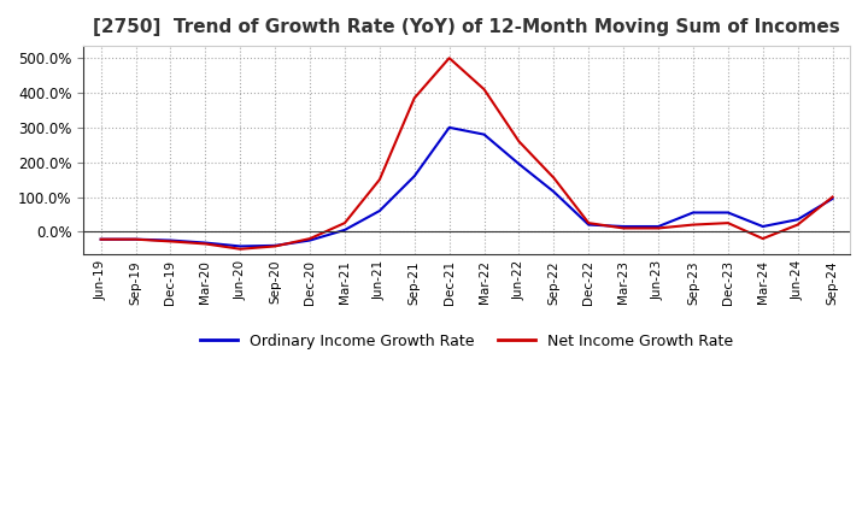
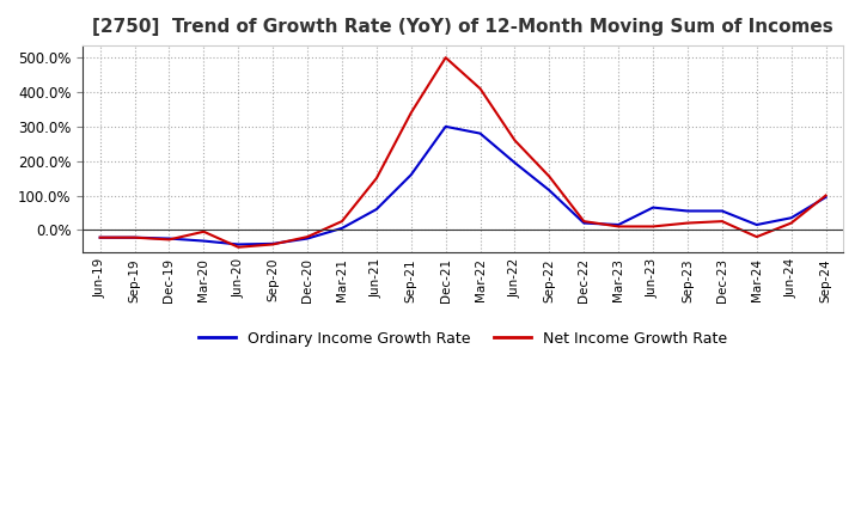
Net Income Growth Rate/Mar-20: -35% -> -5%
Net Income Growth Rate/Sep-21: 385% -> 340%
Ordinary Income Growth Rate/Jun-23: 15% -> 65%
